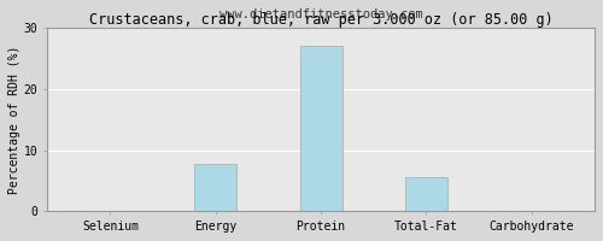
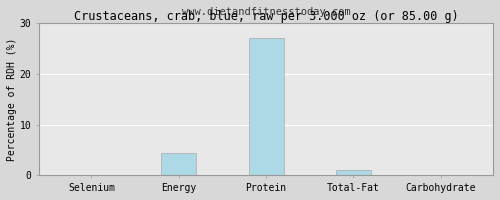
Energy: 7.8 -> 4.5
Total-Fat: 5.6 -> 1.0
